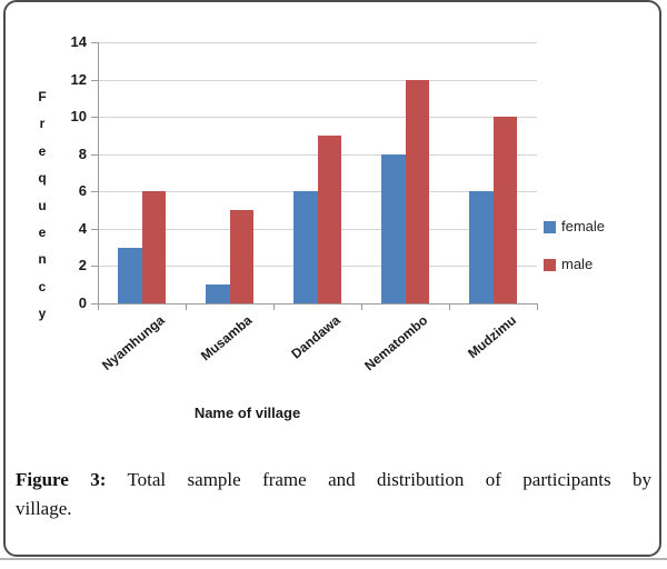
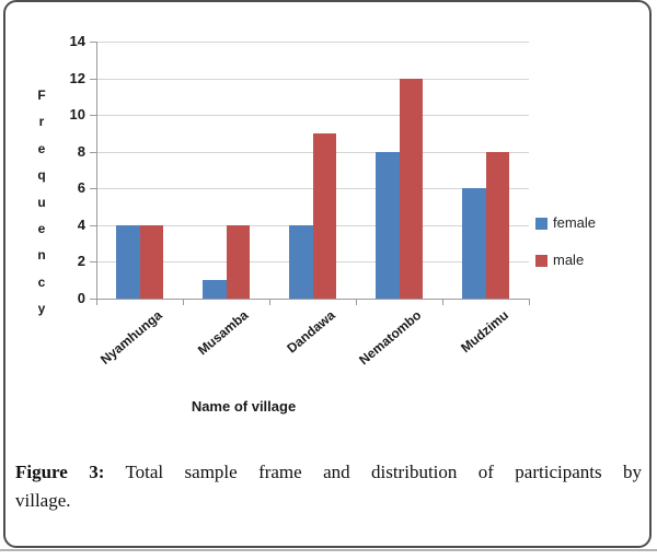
female/Nyamhunga: 3 -> 4
male/Nyamhunga: 6 -> 4
male/Musamba: 5 -> 4
female/Dandawa: 6 -> 4
male/Mudzimu: 10 -> 8
